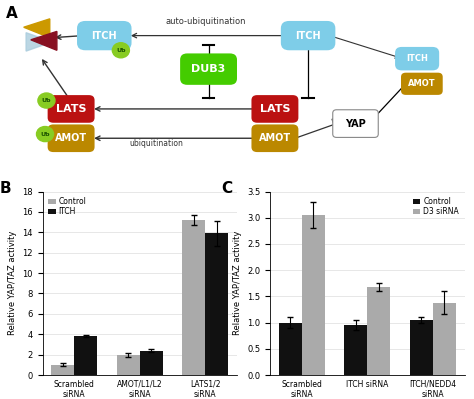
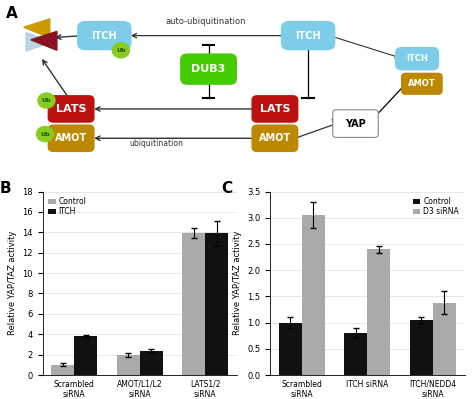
Control/LATS1/2 siRNA: 15.2 -> 13.9
Control/ITCH siRNA: 0.95 -> 0.80
D3 siRNA/ITCH siRNA: 1.68 -> 2.40
